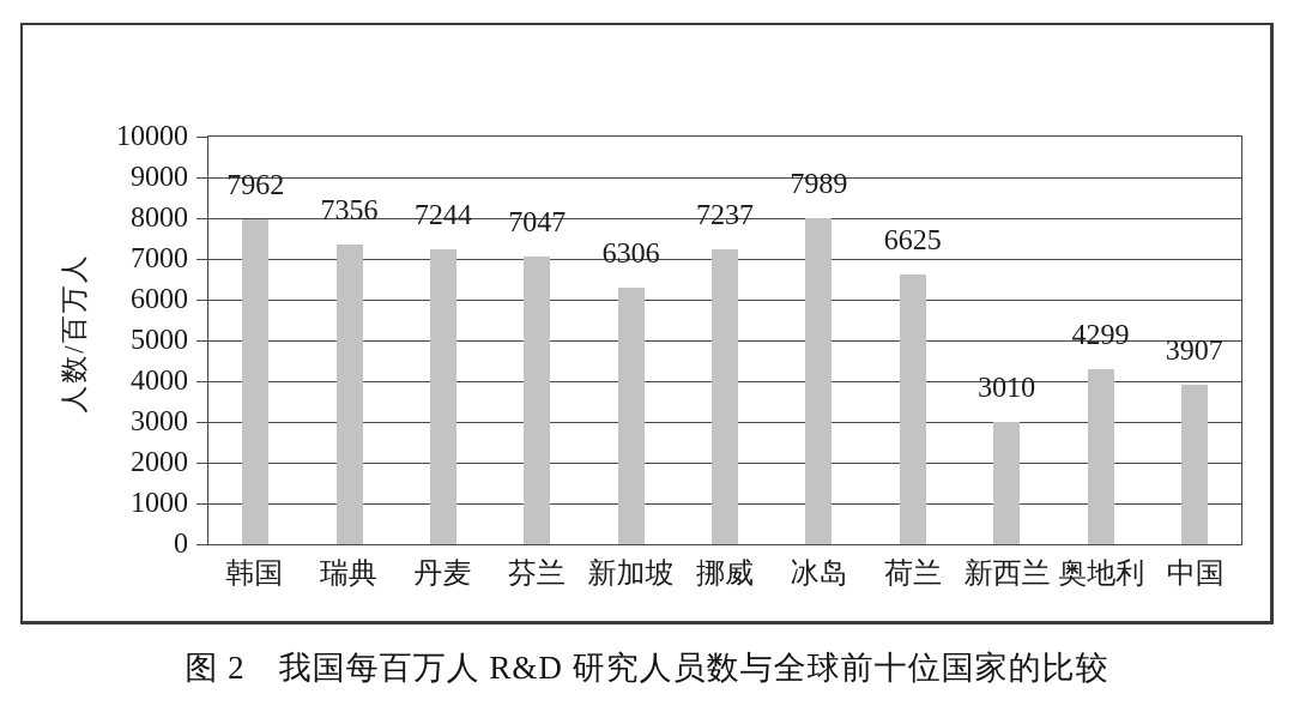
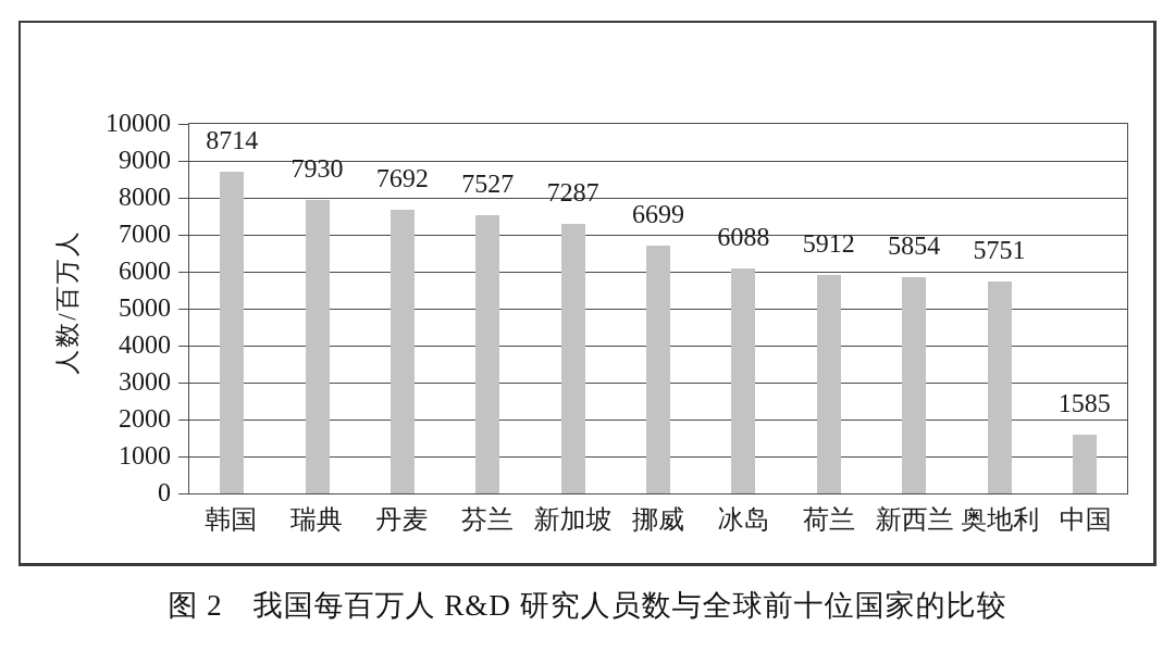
韩国: 7962 -> 8714
瑞典: 7356 -> 7930
丹麦: 7244 -> 7692
芬兰: 7047 -> 7527
新加坡: 6306 -> 7287
挪威: 7237 -> 6699
冰岛: 7989 -> 6088
荷兰: 6625 -> 5912
新西兰: 3010 -> 5854
奥地利: 4299 -> 5751
中国: 3907 -> 1585
